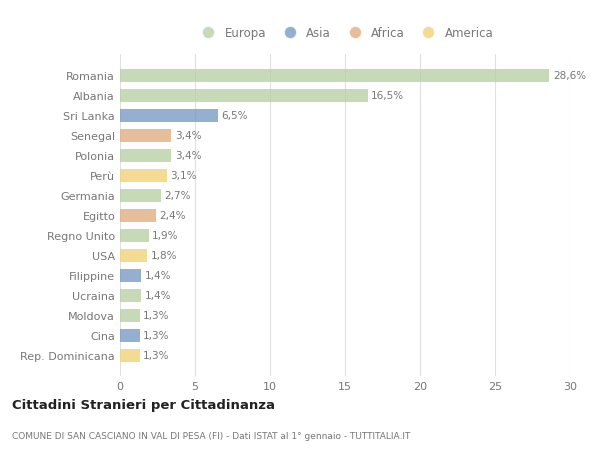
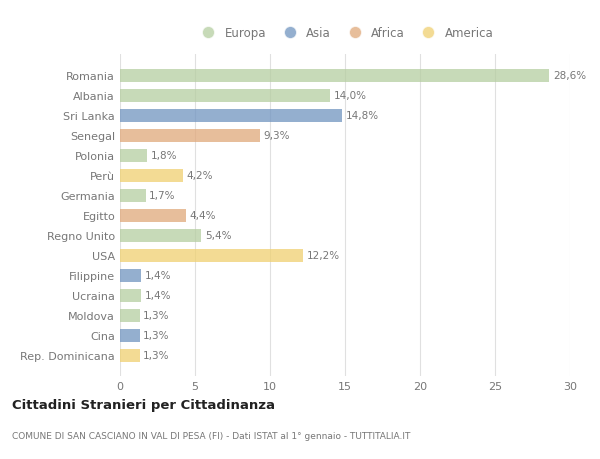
Albania: 16,5% -> 14,0%
Sri Lanka: 6,5% -> 14,8%
Senegal: 3,4% -> 9,3%
Polonia: 3,4% -> 1,8%
Perù: 3,1% -> 4,2%
Germania: 2,7% -> 1,7%
Egitto: 2,4% -> 4,4%
Regno Unito: 1,9% -> 5,4%
USA: 1,8% -> 12,2%
